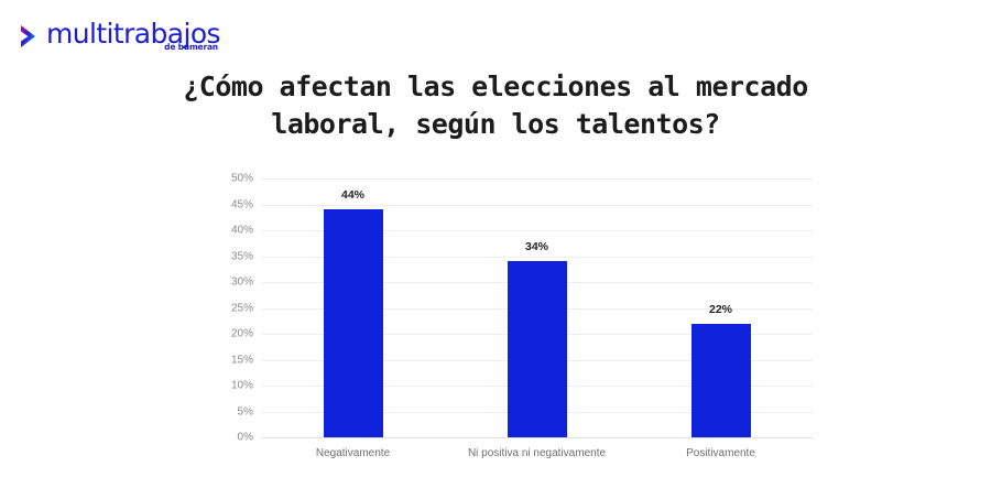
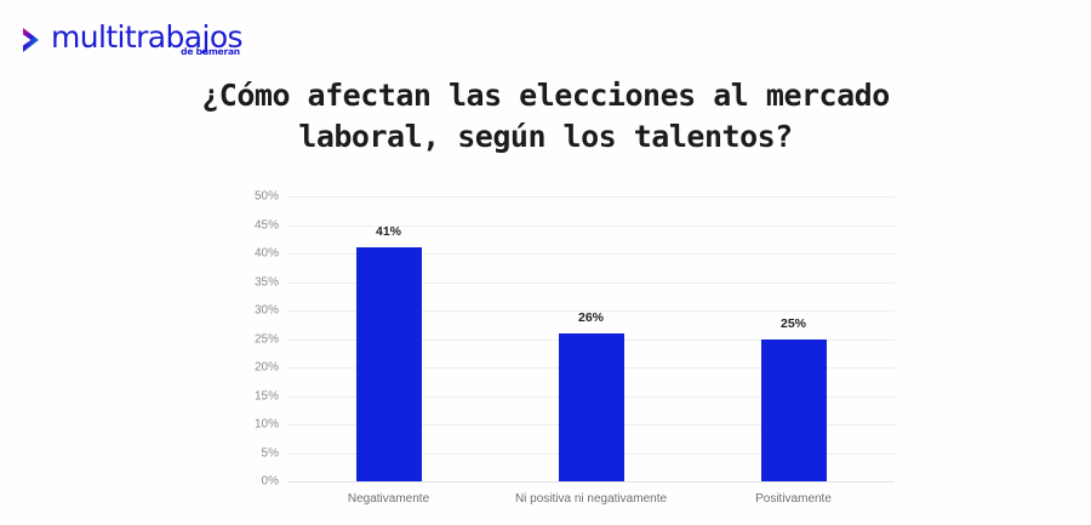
Negativamente: 44% -> 41%
Ni positiva ni negativamente: 34% -> 26%
Positivamente: 22% -> 25%
